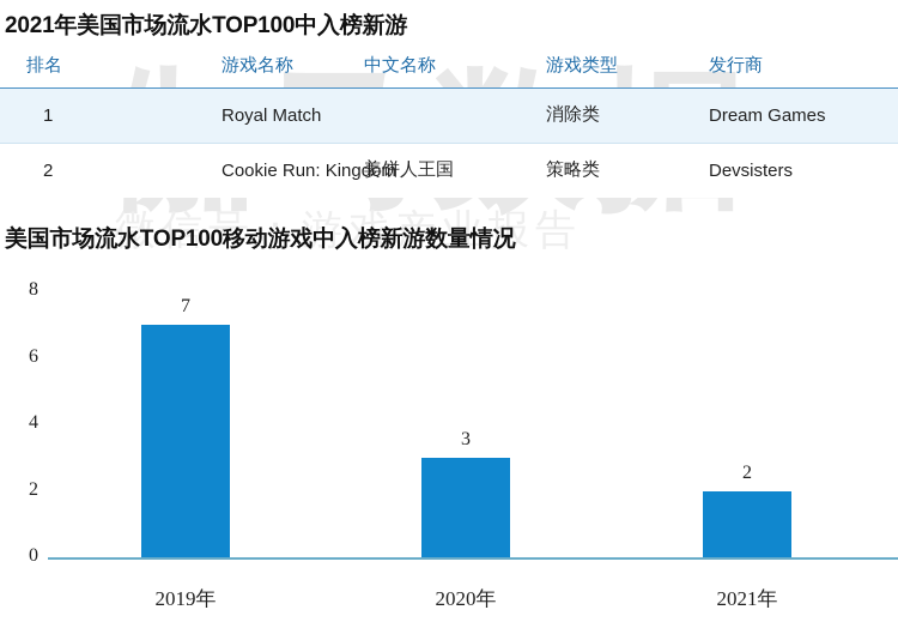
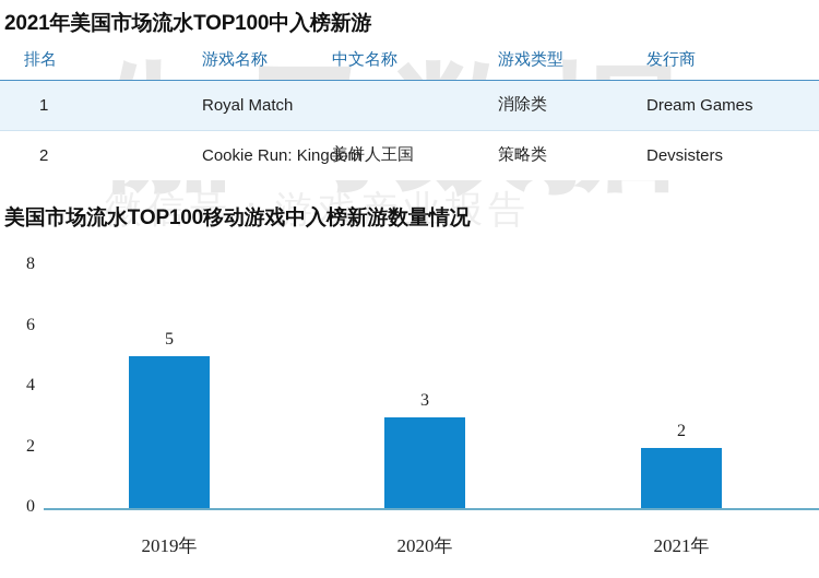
2019年: 7 -> 5
